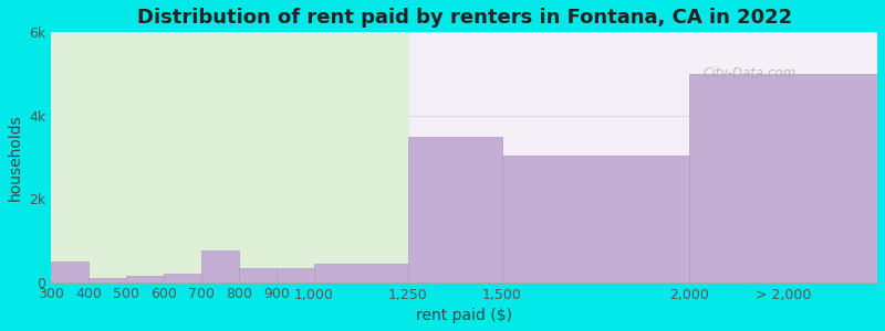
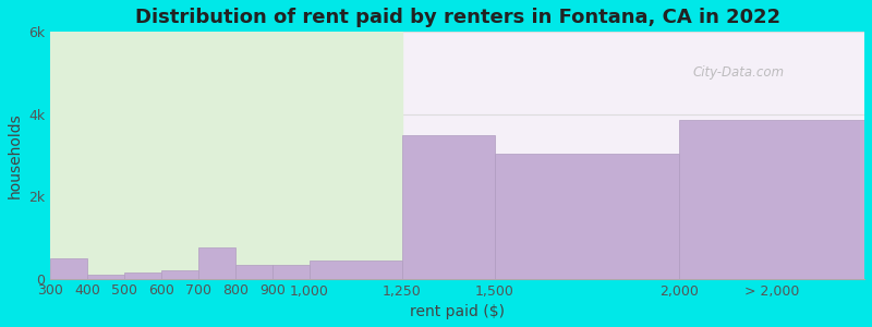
> 2,000: 5.00k -> 3.85k
